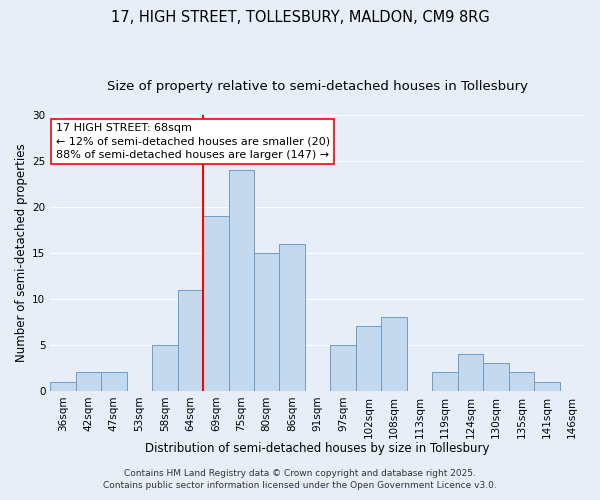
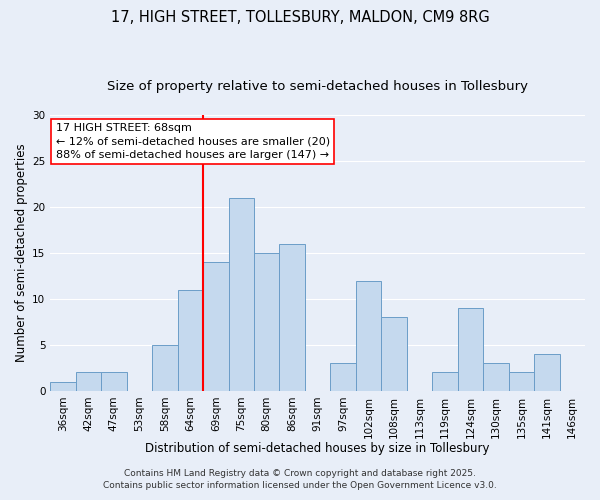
69sqm: 19 -> 14
75sqm: 24 -> 21
97sqm: 5 -> 3
102sqm: 7 -> 12
124sqm: 4 -> 9
141sqm: 1 -> 4
